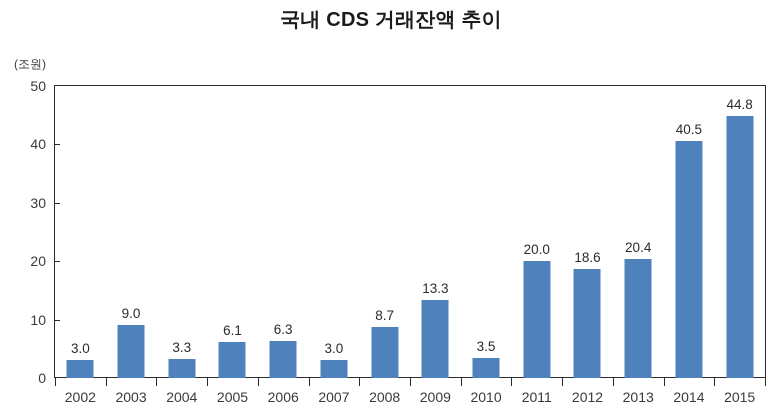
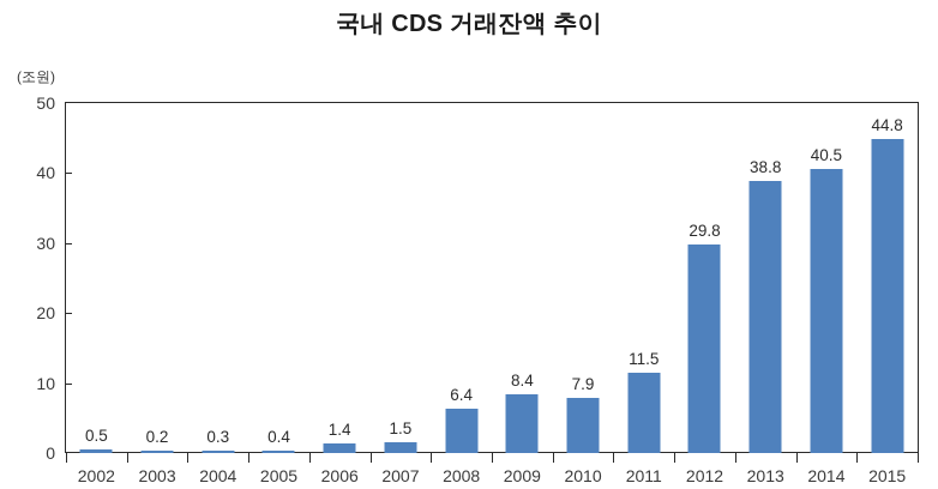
2002: 3.0 -> 0.5
2003: 9.0 -> 0.2
2004: 3.3 -> 0.3
2005: 6.1 -> 0.4
2006: 6.3 -> 1.4
2007: 3.0 -> 1.5
2008: 8.7 -> 6.4
2009: 13.3 -> 8.4
2010: 3.5 -> 7.9
2011: 20.0 -> 11.5
2012: 18.6 -> 29.8
2013: 20.4 -> 38.8
